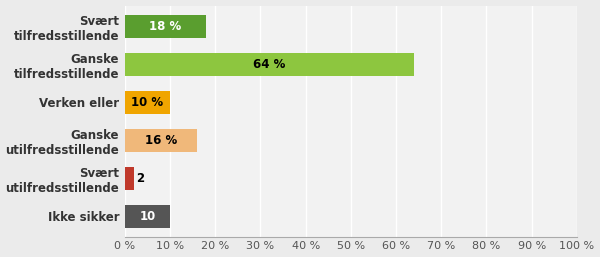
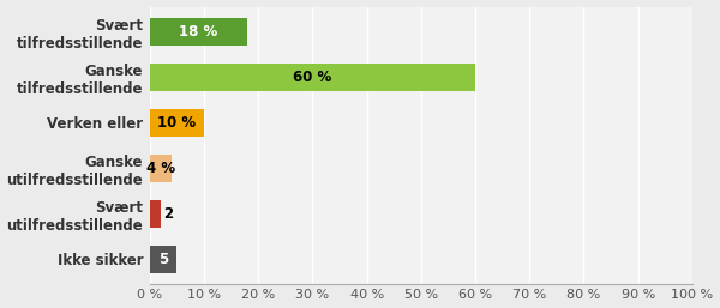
Ganske tilfredsstillende: 64 -> 60
Ganske utilfredsstillende: 16 -> 4
Ikke sikker: 10 -> 5
